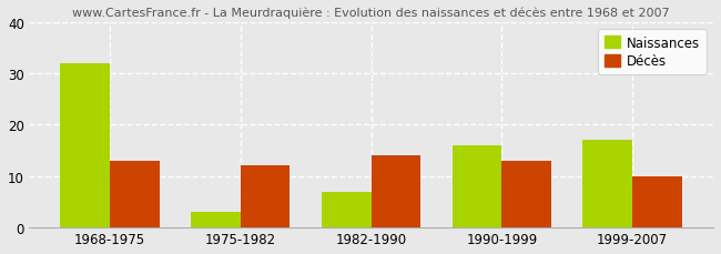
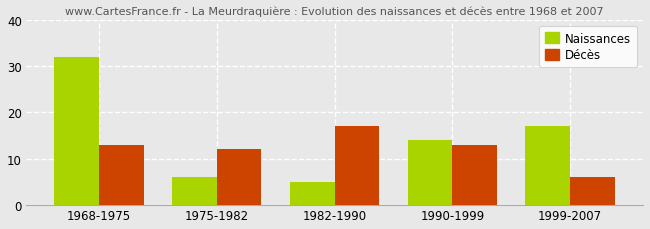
Naissances/1975-1982: 3 -> 6
Naissances/1982-1990: 7 -> 5
Décès/1982-1990: 14 -> 17
Naissances/1990-1999: 16 -> 14
Décès/1999-2007: 10 -> 6
